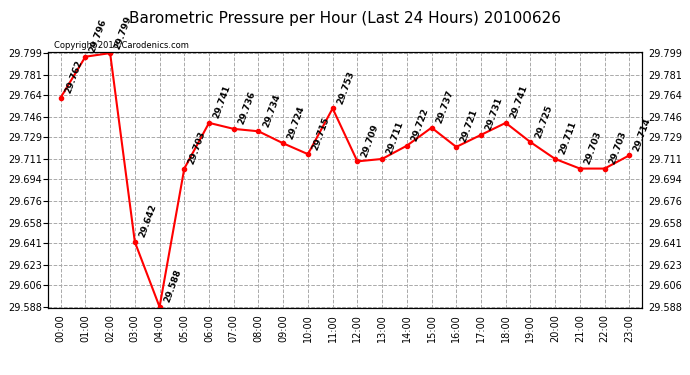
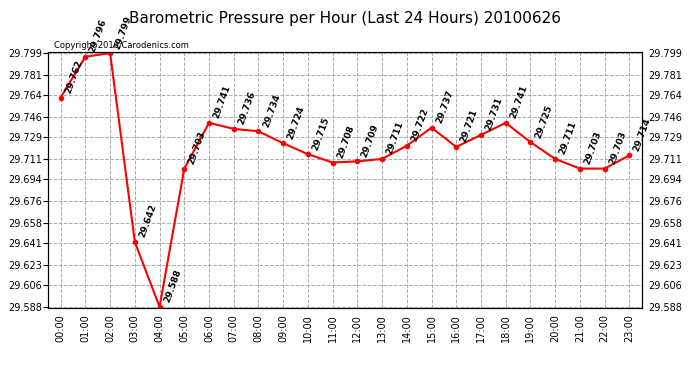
11:00: 29.753 -> 29.708
